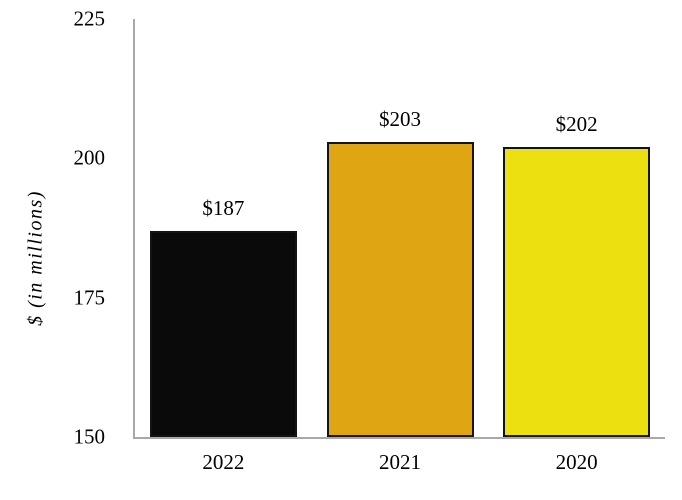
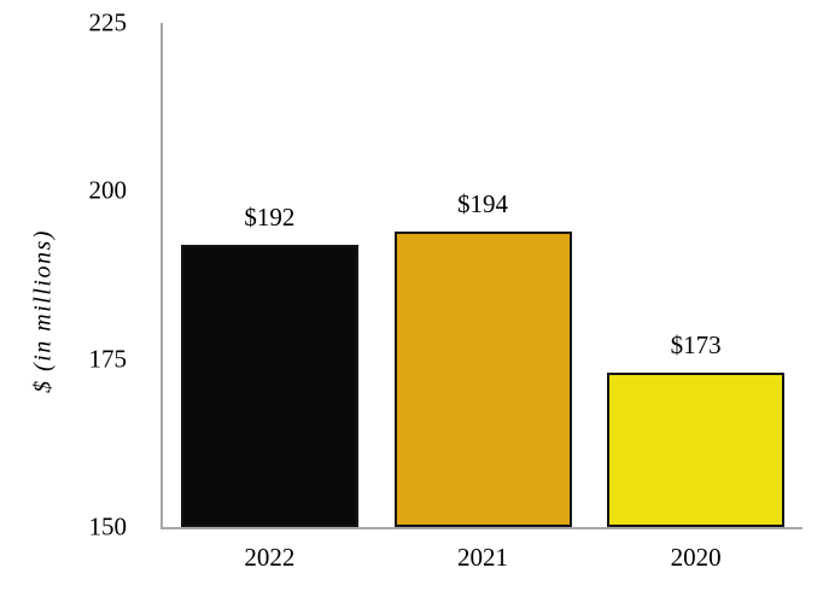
2022: $187 -> $192
2021: $203 -> $194
2020: $202 -> $173
